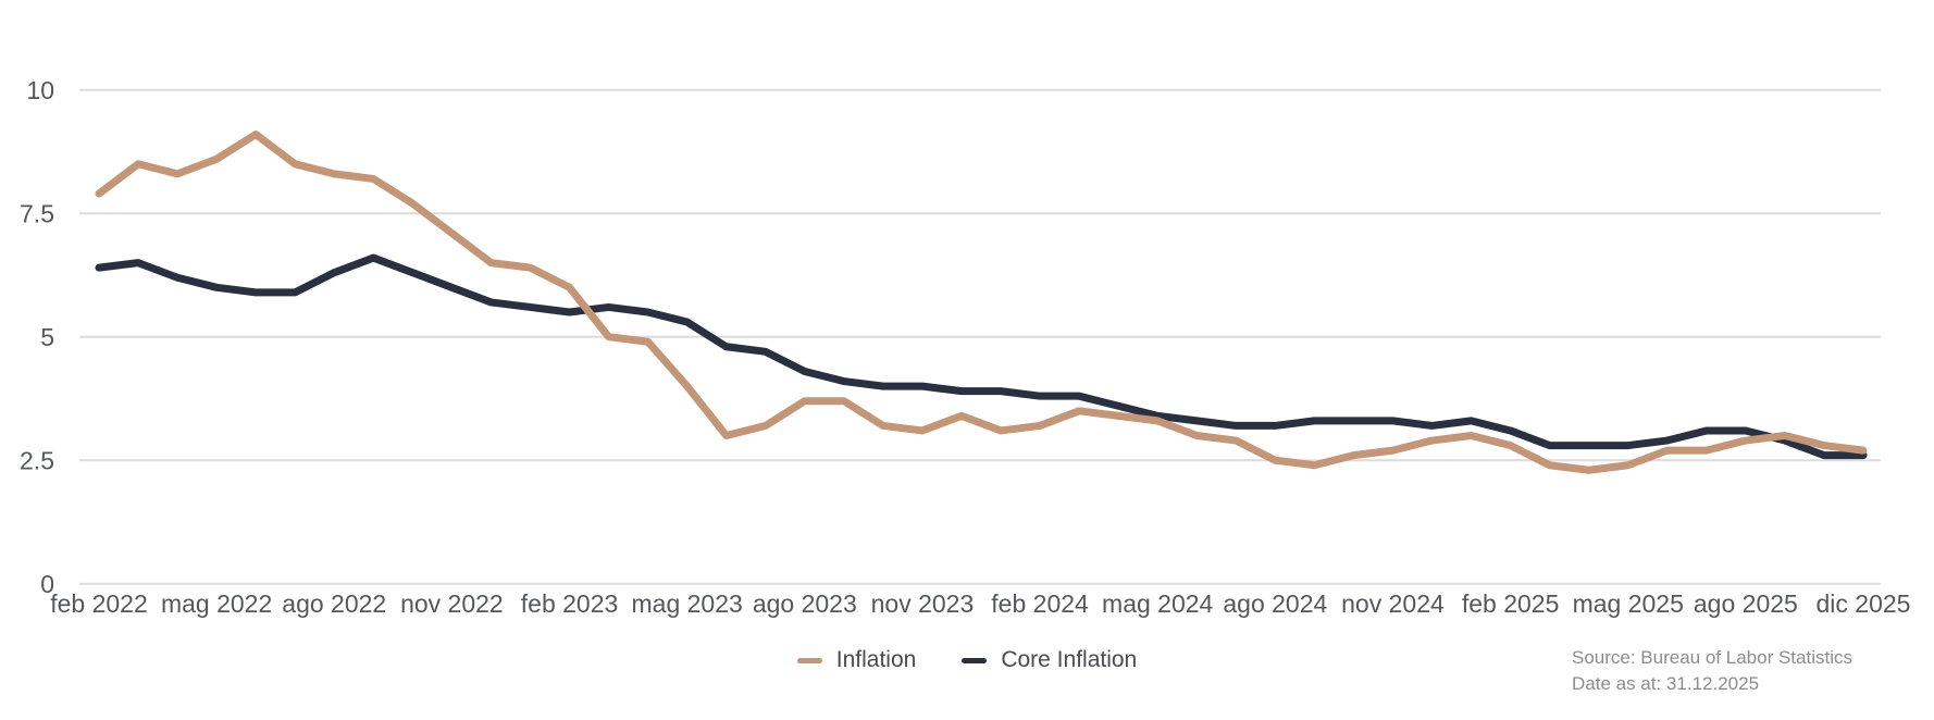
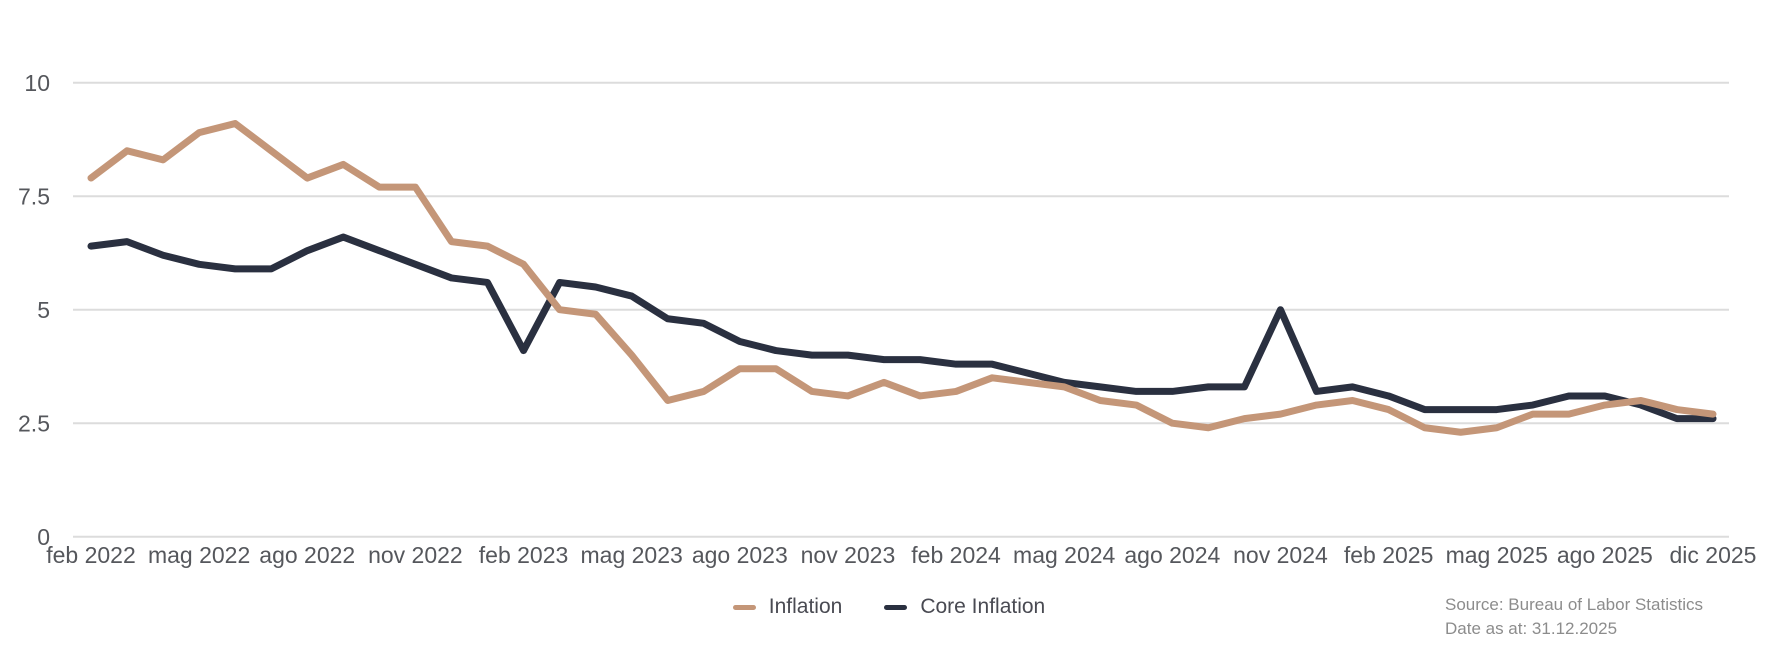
Inflation/mag 2022: 8.6 -> 8.9
Inflation/ago 2022: 8.3 -> 7.9
Inflation/nov 2022: 7.1 -> 7.7
Core Inflation/feb 2023: 5.5 -> 4.1
Core Inflation/nov 2024: 3.3 -> 5.0
